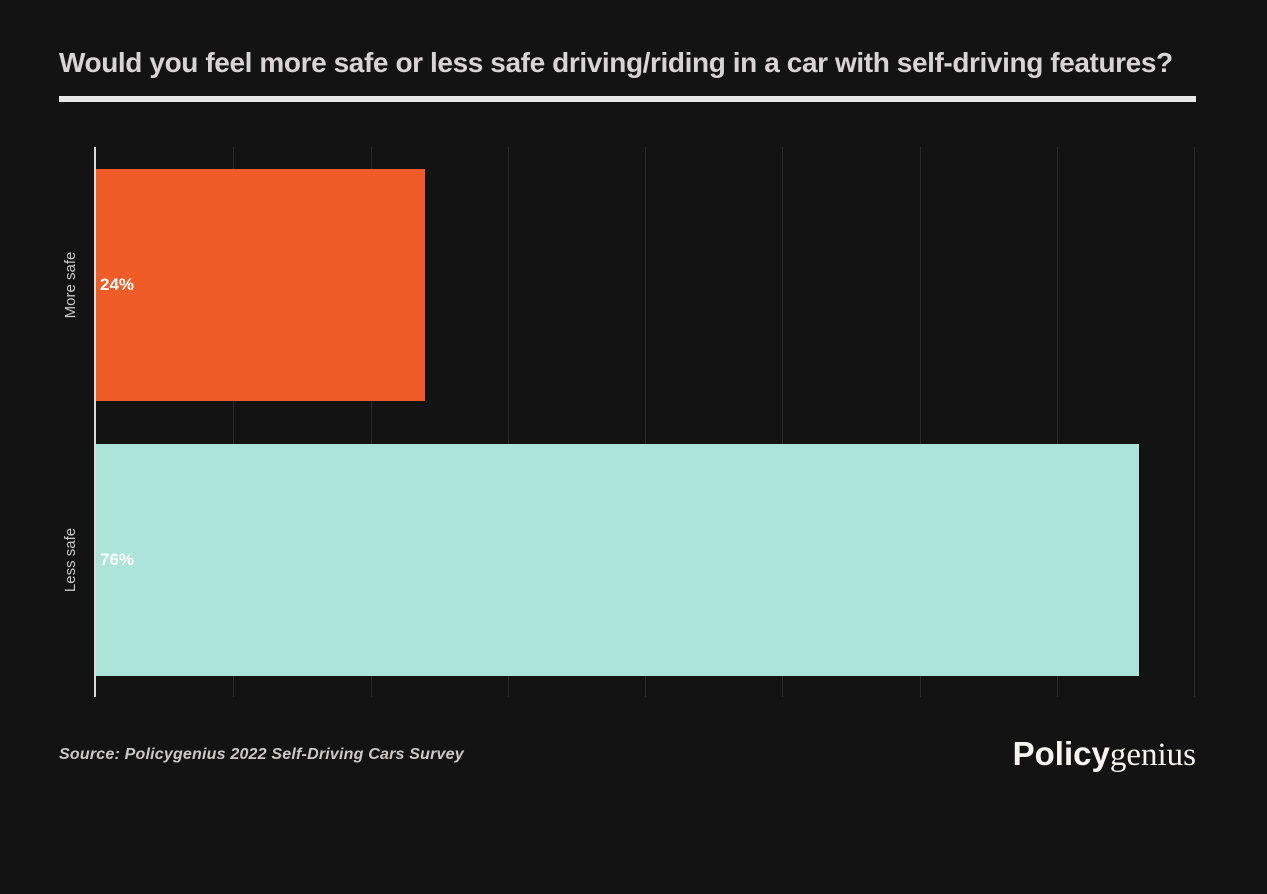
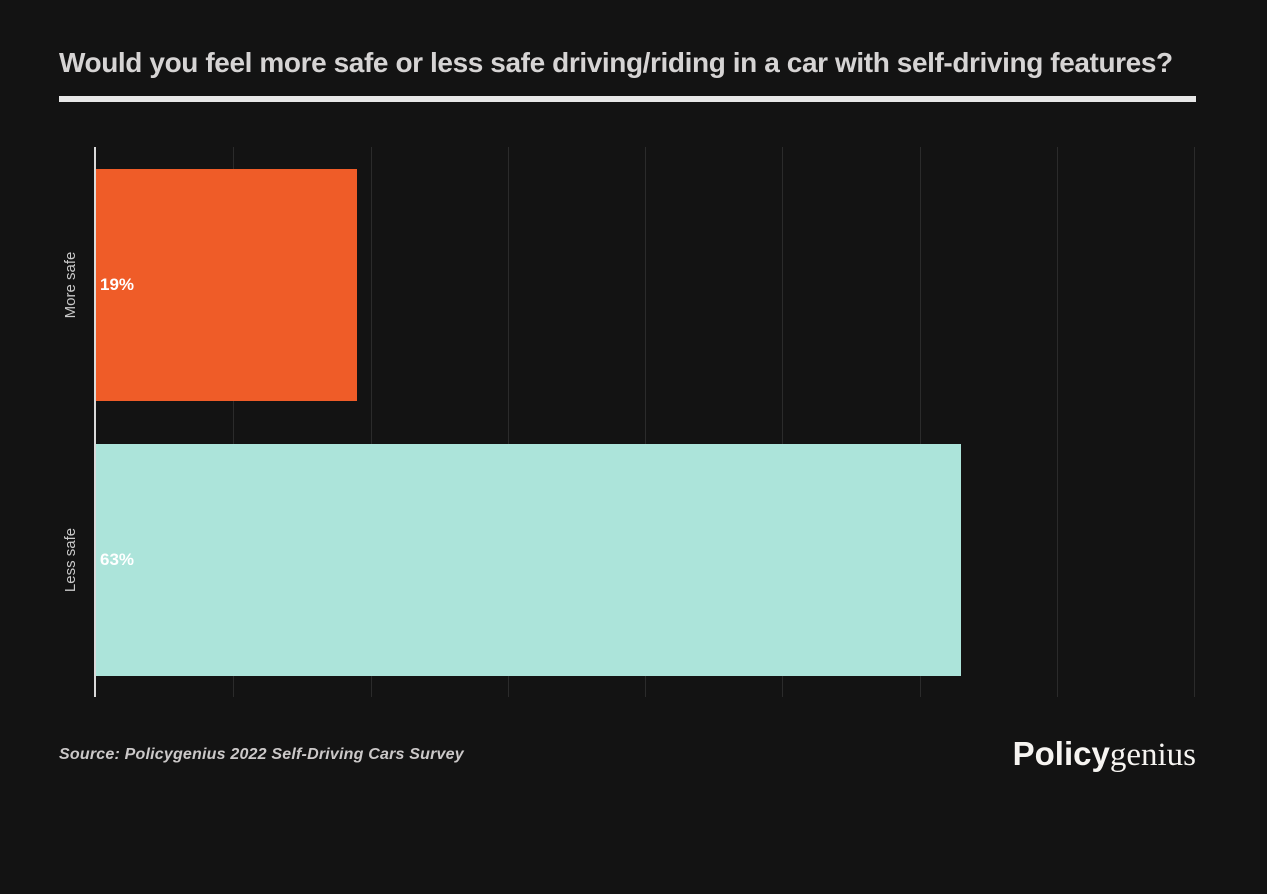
More safe: 24% -> 19%
Less safe: 76% -> 63%
